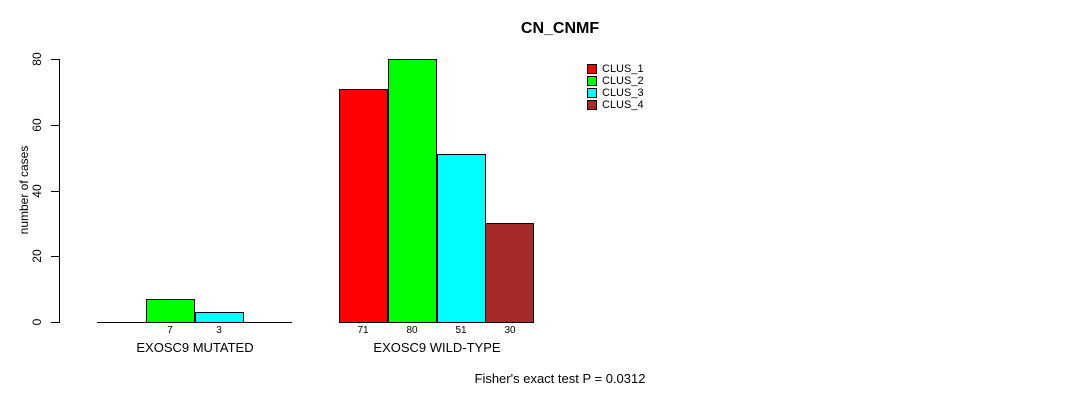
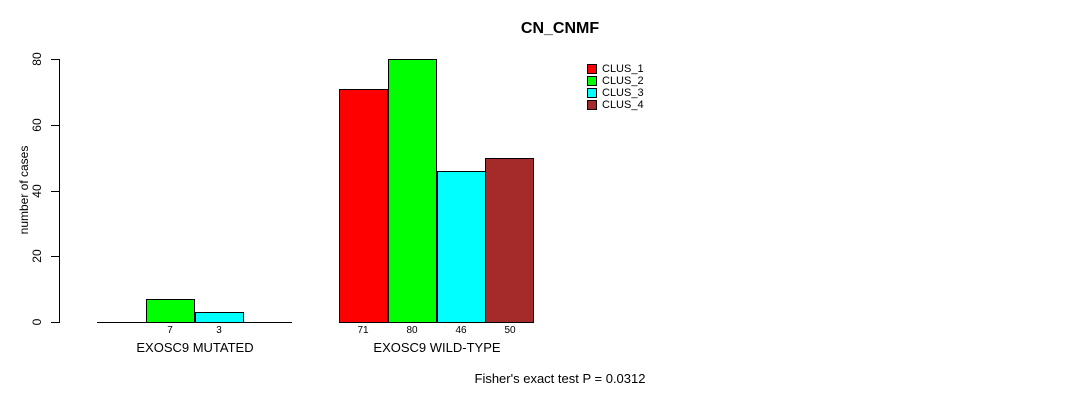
CLUS_3/EXOSC9 WILD-TYPE: 51 -> 46
CLUS_4/EXOSC9 WILD-TYPE: 30 -> 50
